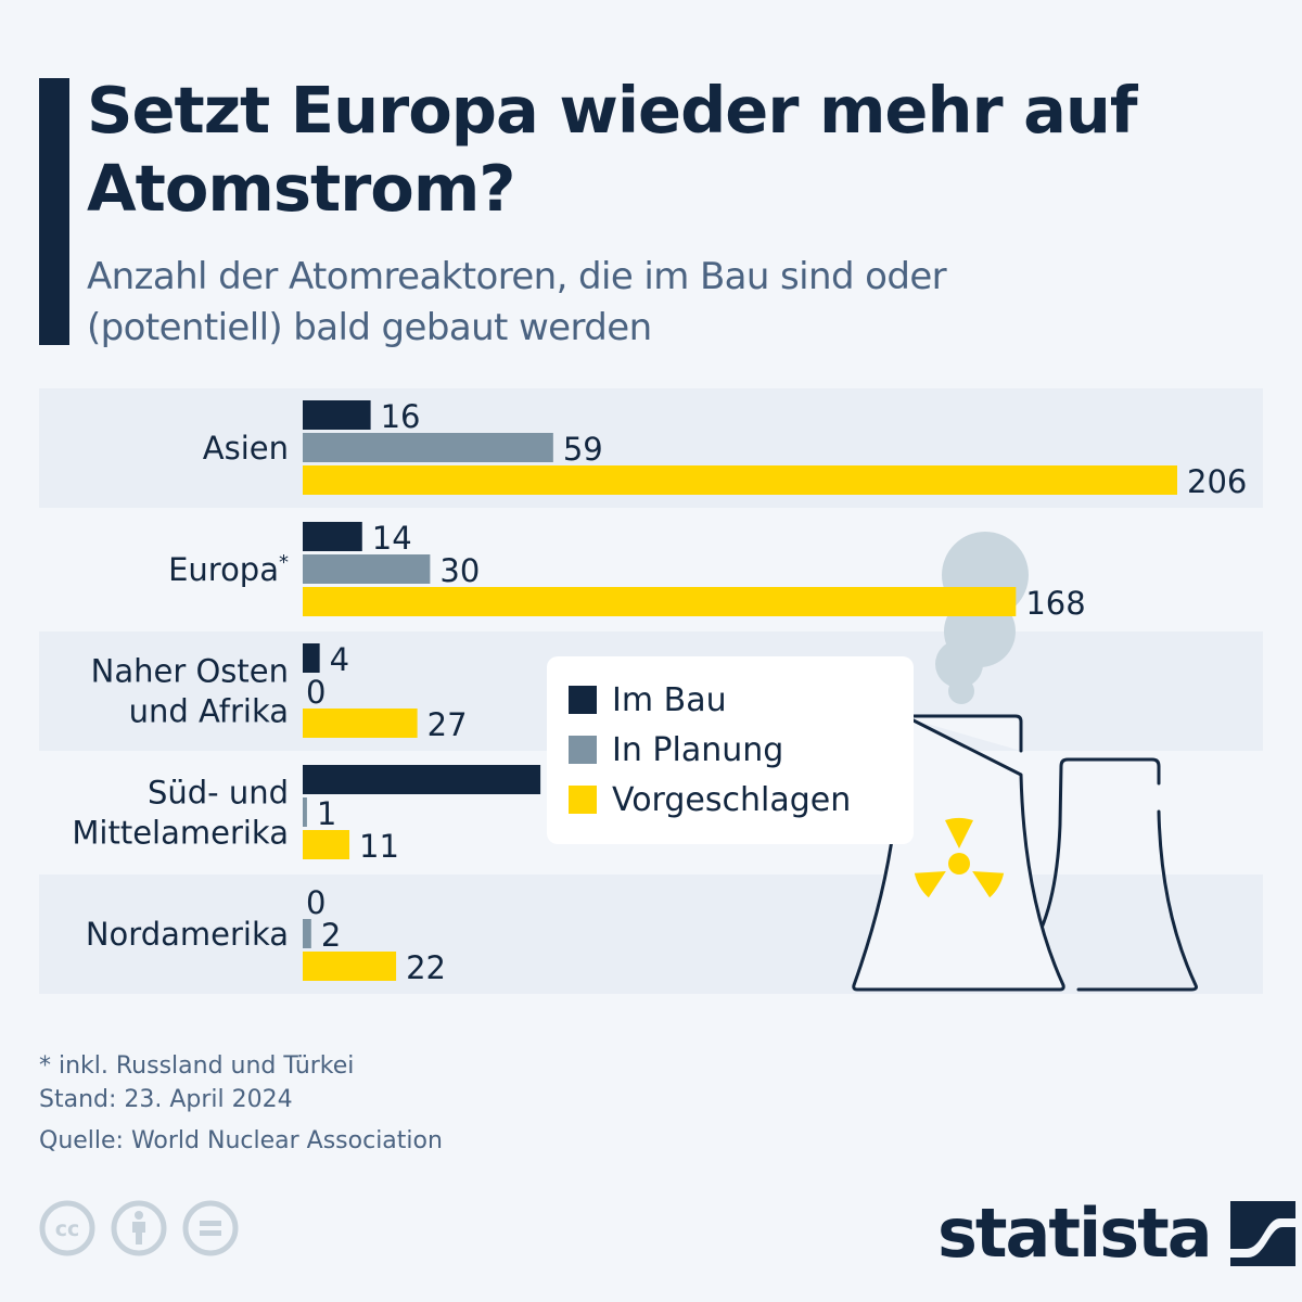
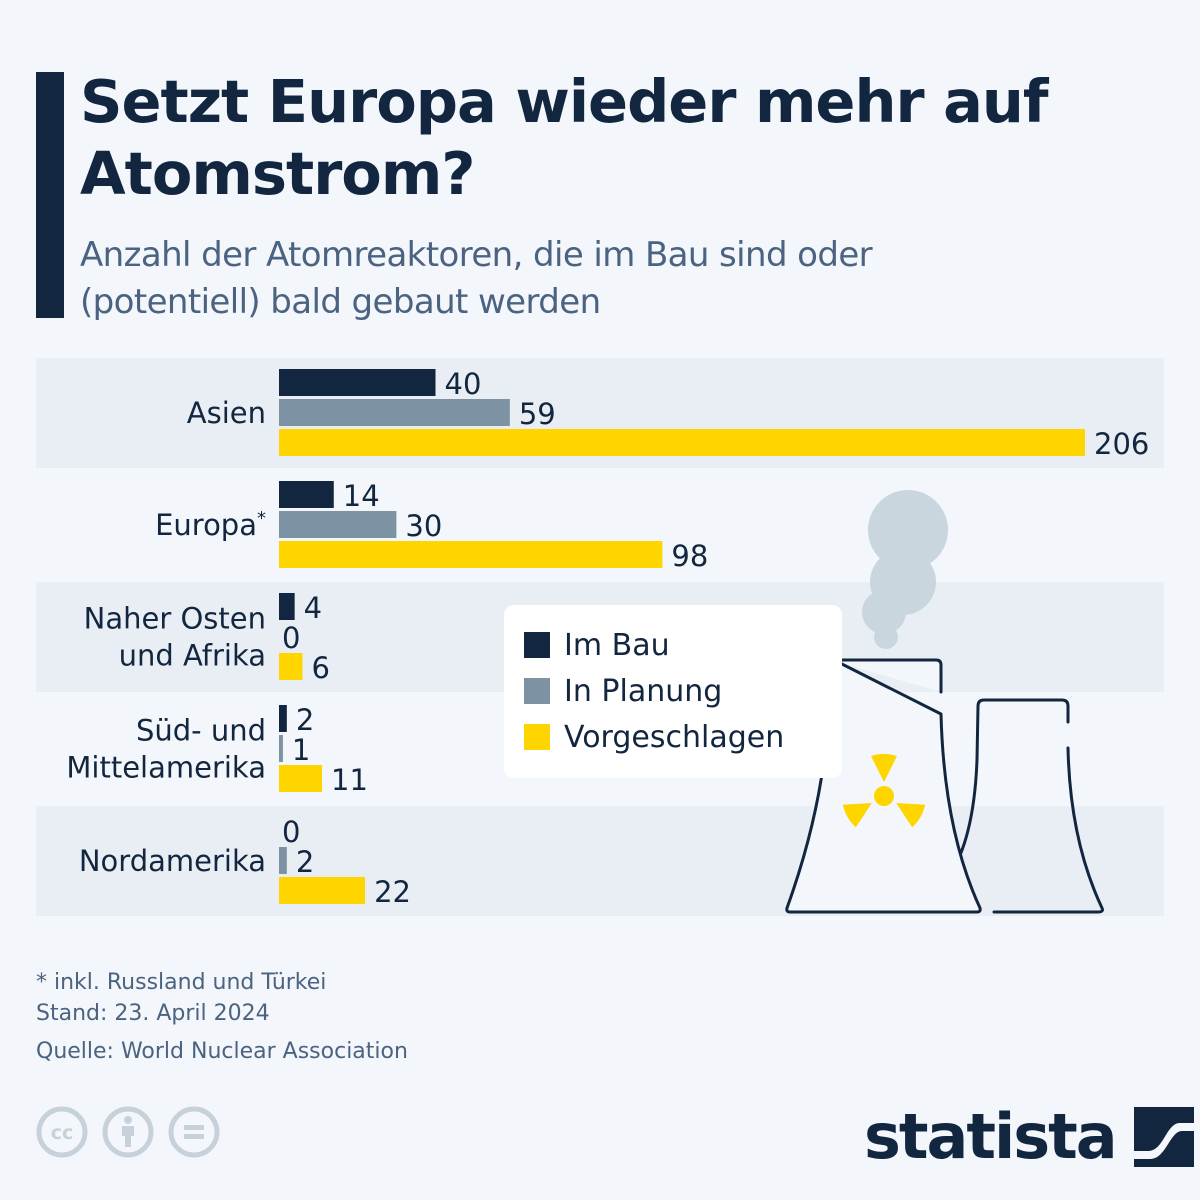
Im Bau/Asien: 16 -> 40
Vorgeschlagen/Europa*: 168 -> 98
Vorgeschlagen/Naher Osten und Afrika: 27 -> 6
Im Bau/Süd- und Mittelamerika: 56 -> 2
